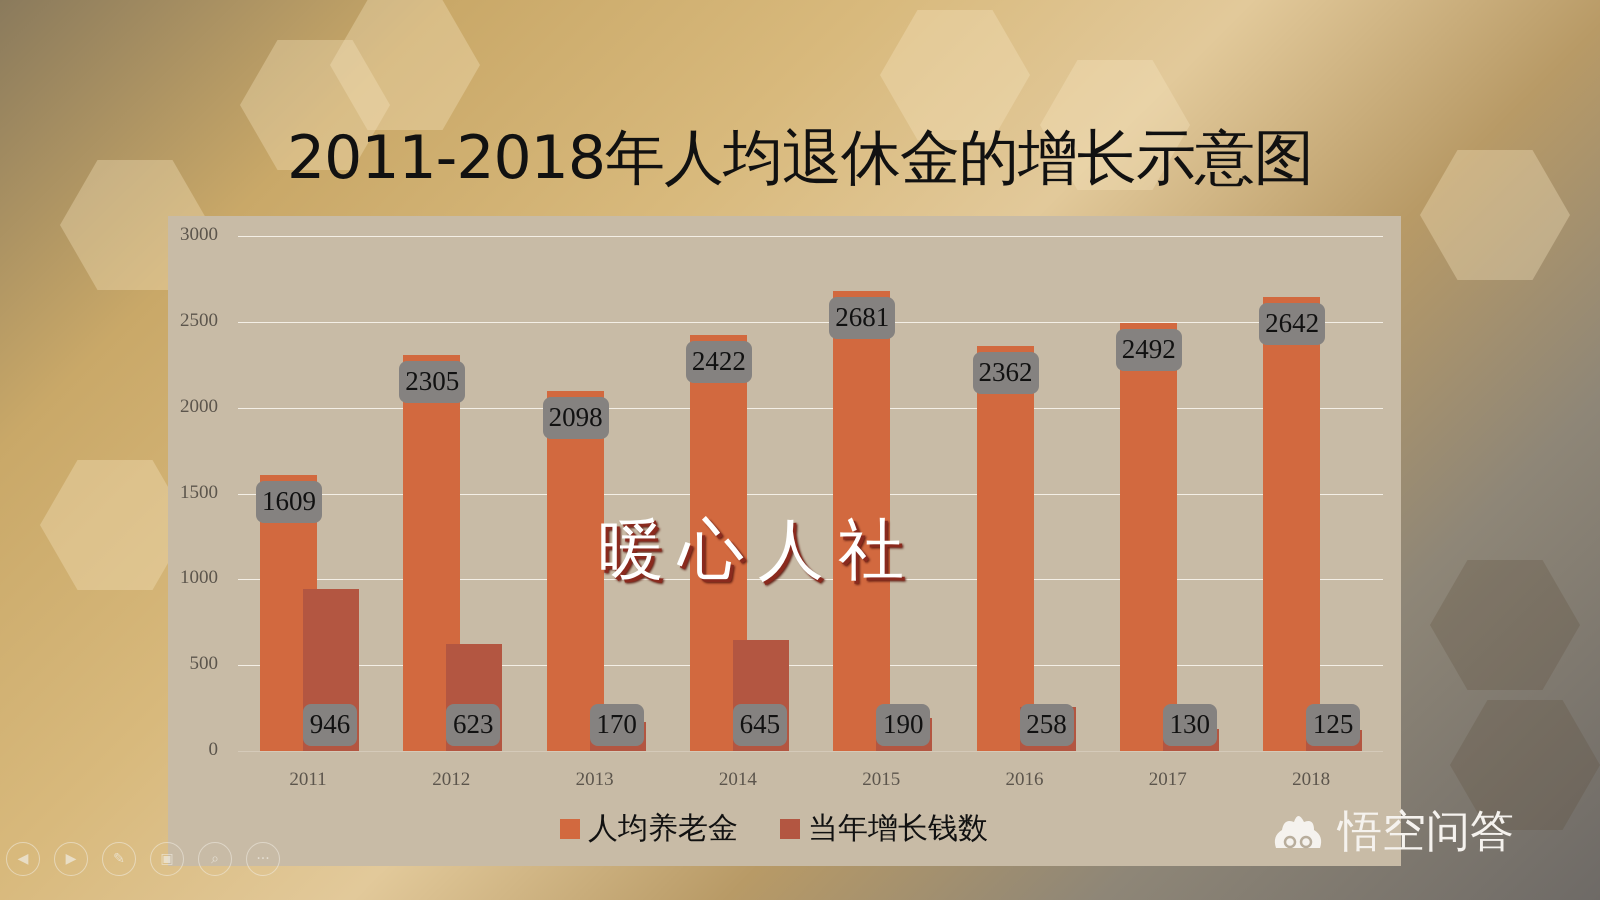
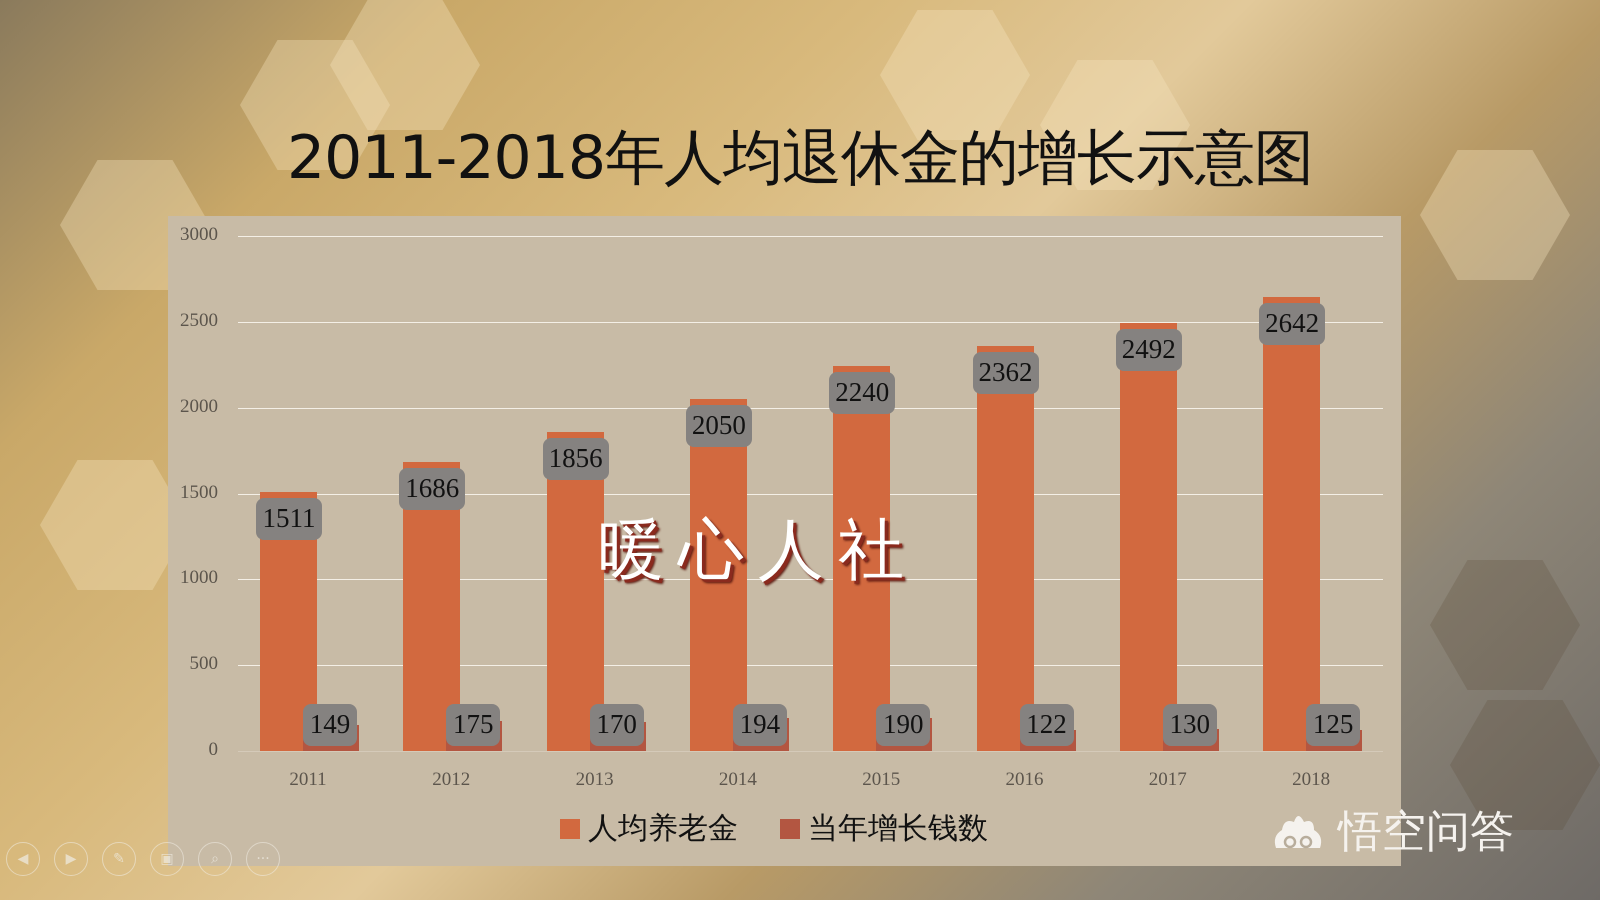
人均养老金/2011: 1609 -> 1511
当年增长钱数/2011: 946 -> 149
人均养老金/2012: 2305 -> 1686
当年增长钱数/2012: 623 -> 175
人均养老金/2013: 2098 -> 1856
人均养老金/2014: 2422 -> 2050
当年增长钱数/2014: 645 -> 194
人均养老金/2015: 2681 -> 2240
当年增长钱数/2016: 258 -> 122
